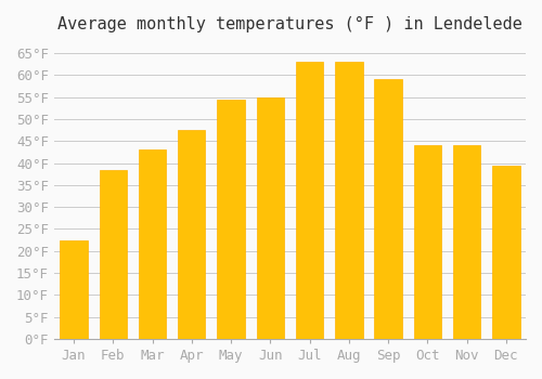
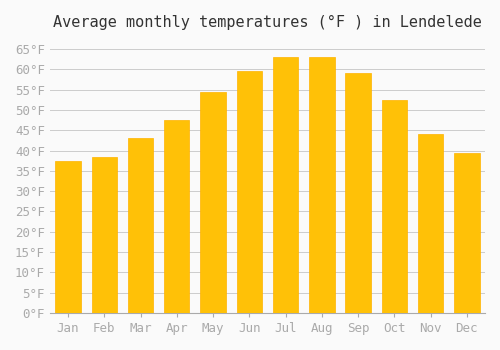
Jan: 22.5°F -> 37.5°F
Jun: 55.0°F -> 59.5°F
Oct: 44.0°F -> 52.5°F
